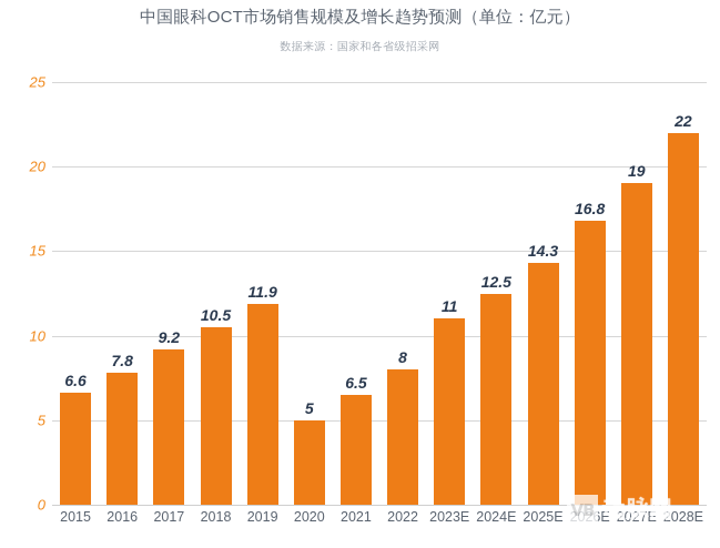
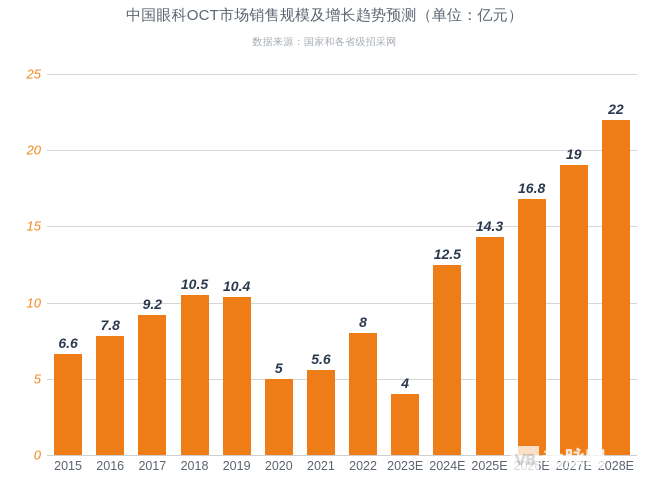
2019: 11.9 -> 10.4
2021: 6.5 -> 5.6
2023E: 11 -> 4
